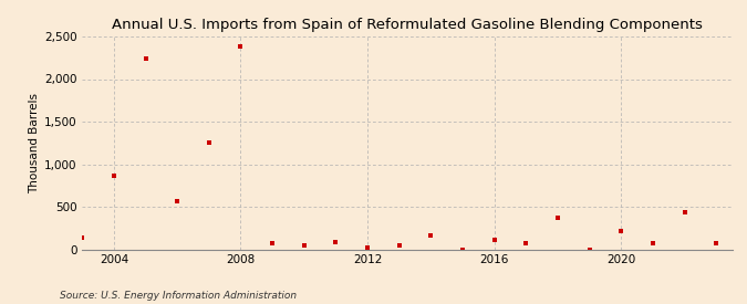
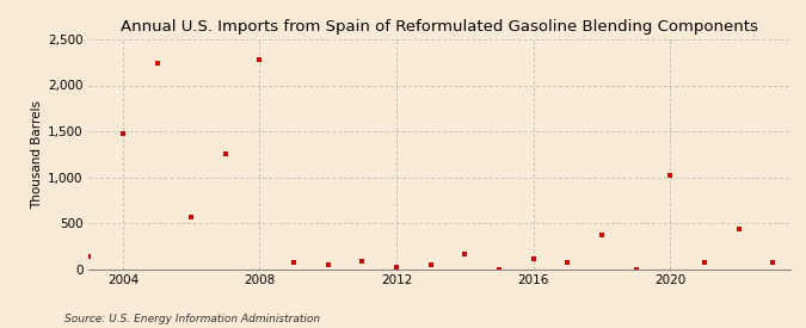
2004: 870 -> 1,480
2008: 2,380 -> 2,280
2020: 210 -> 1,020
